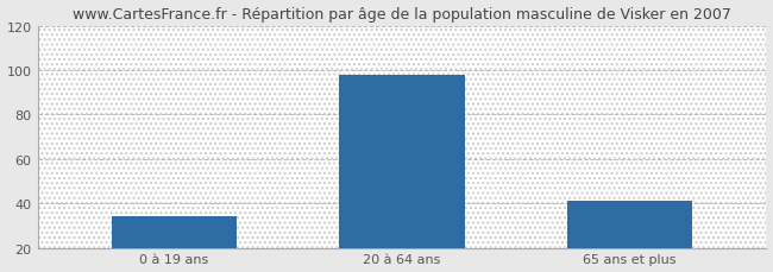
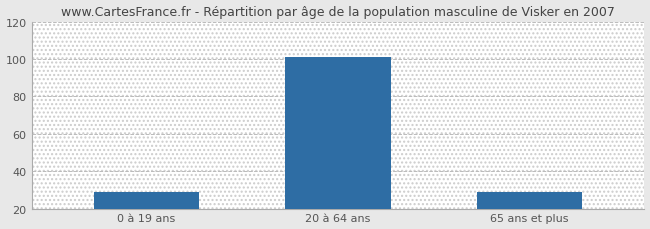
0 à 19 ans: 34 -> 29
20 à 64 ans: 98 -> 101
65 ans et plus: 41 -> 29
